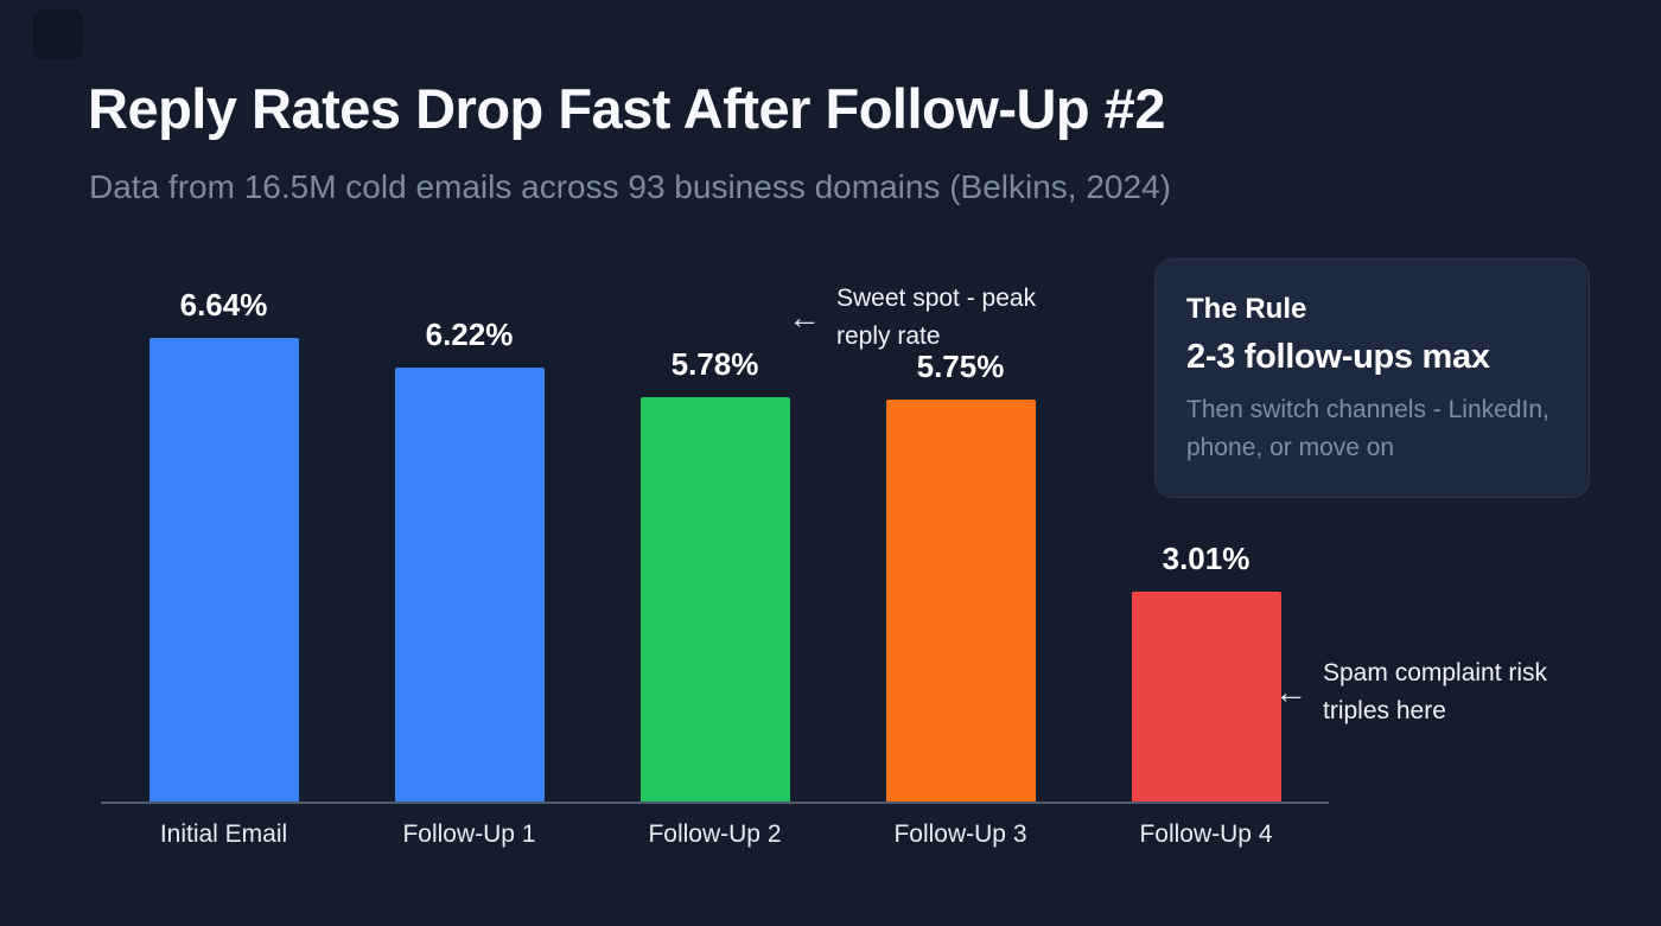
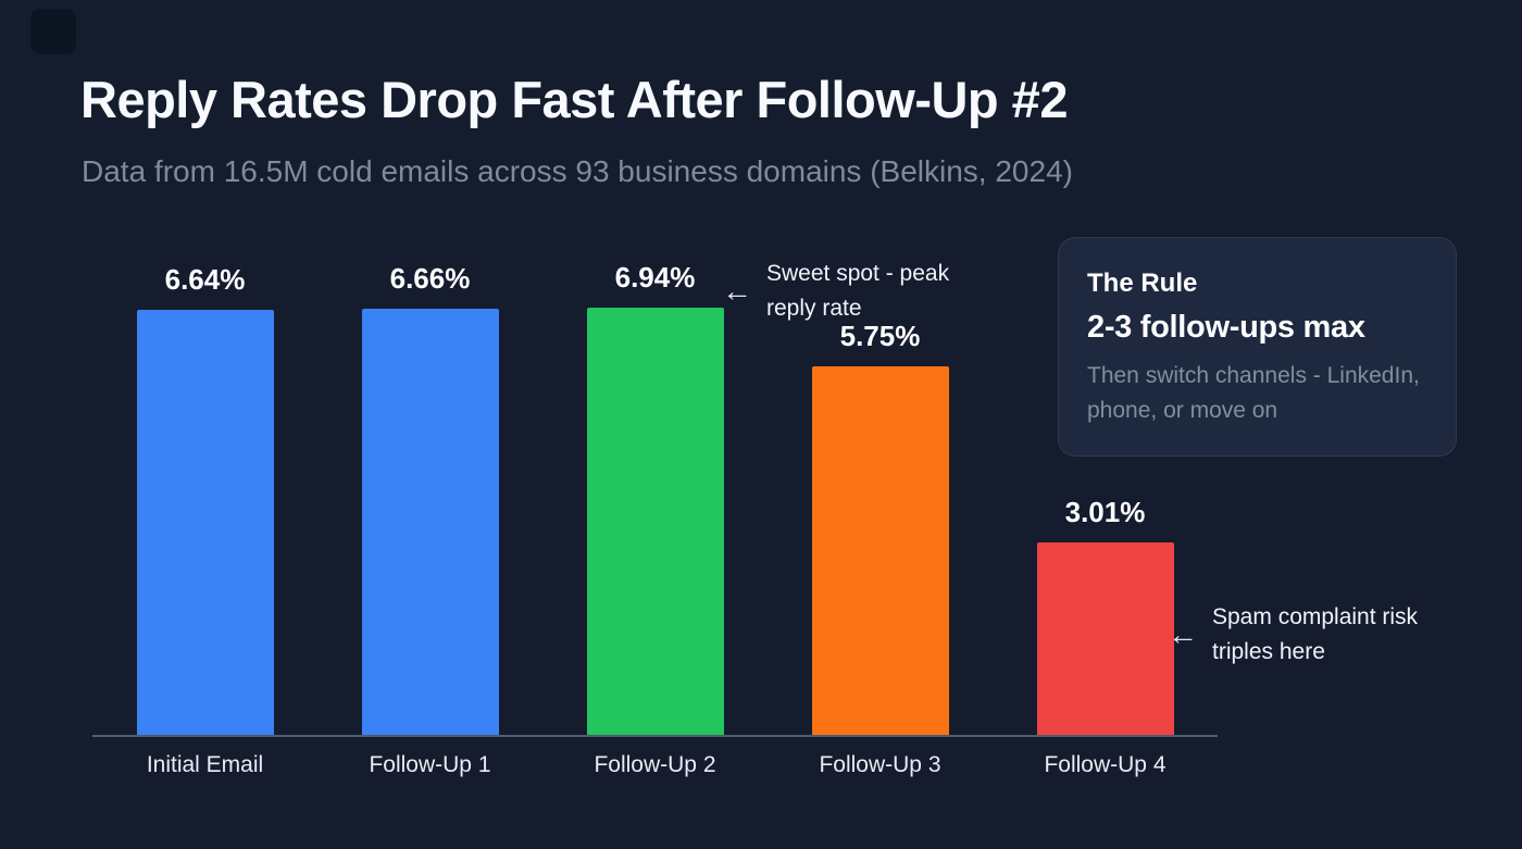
Follow-Up 1: 6.22% -> 6.66%
Follow-Up 2: 5.78% -> 6.94%
